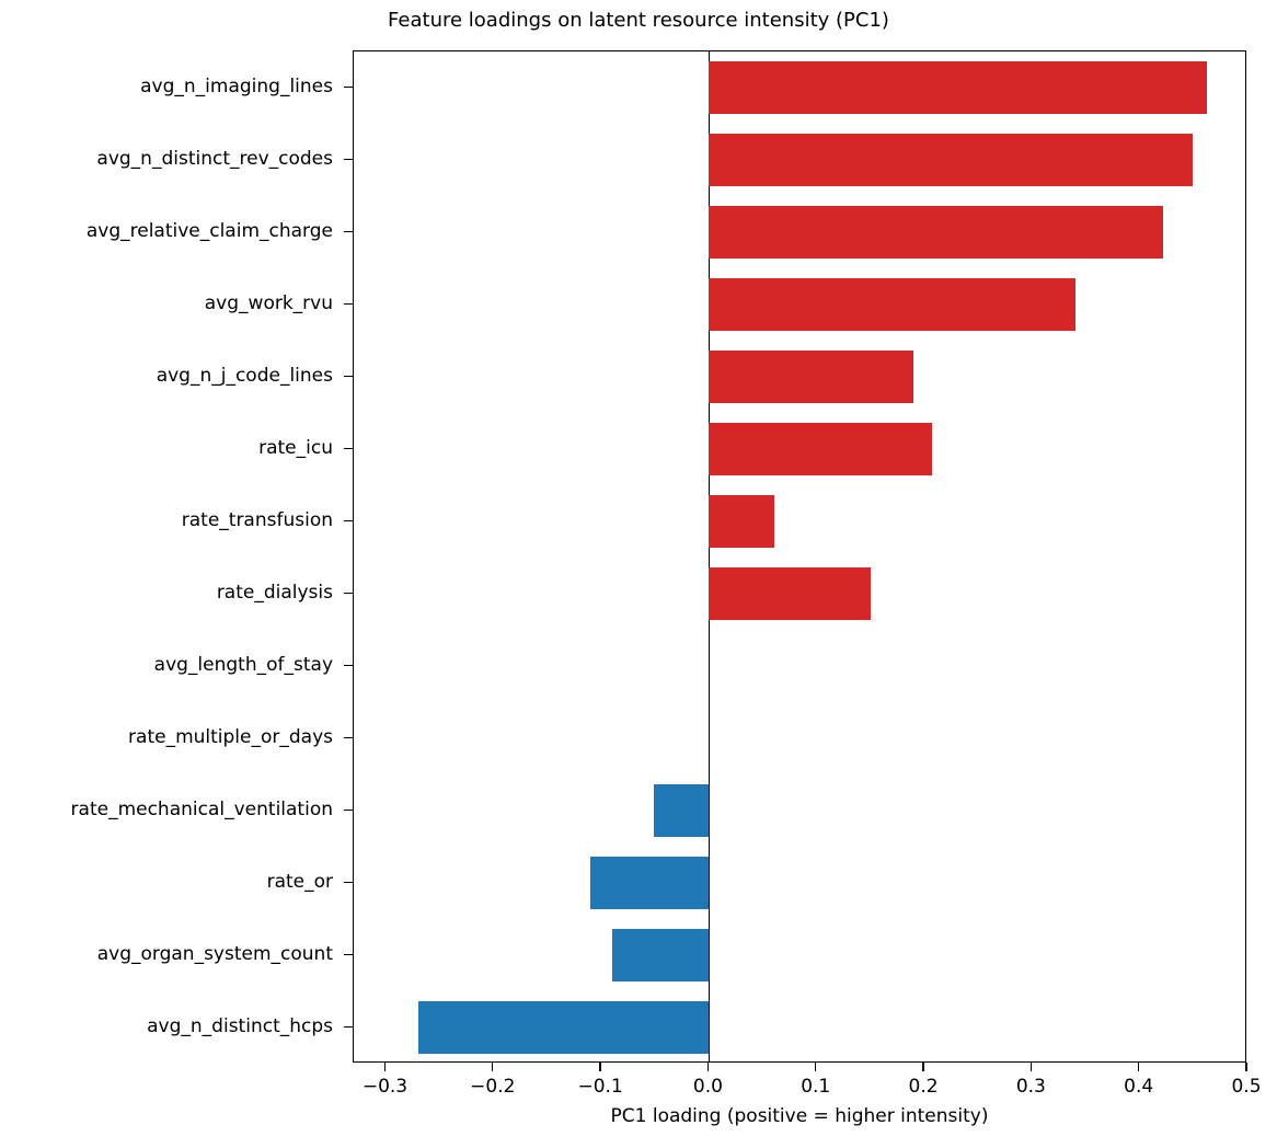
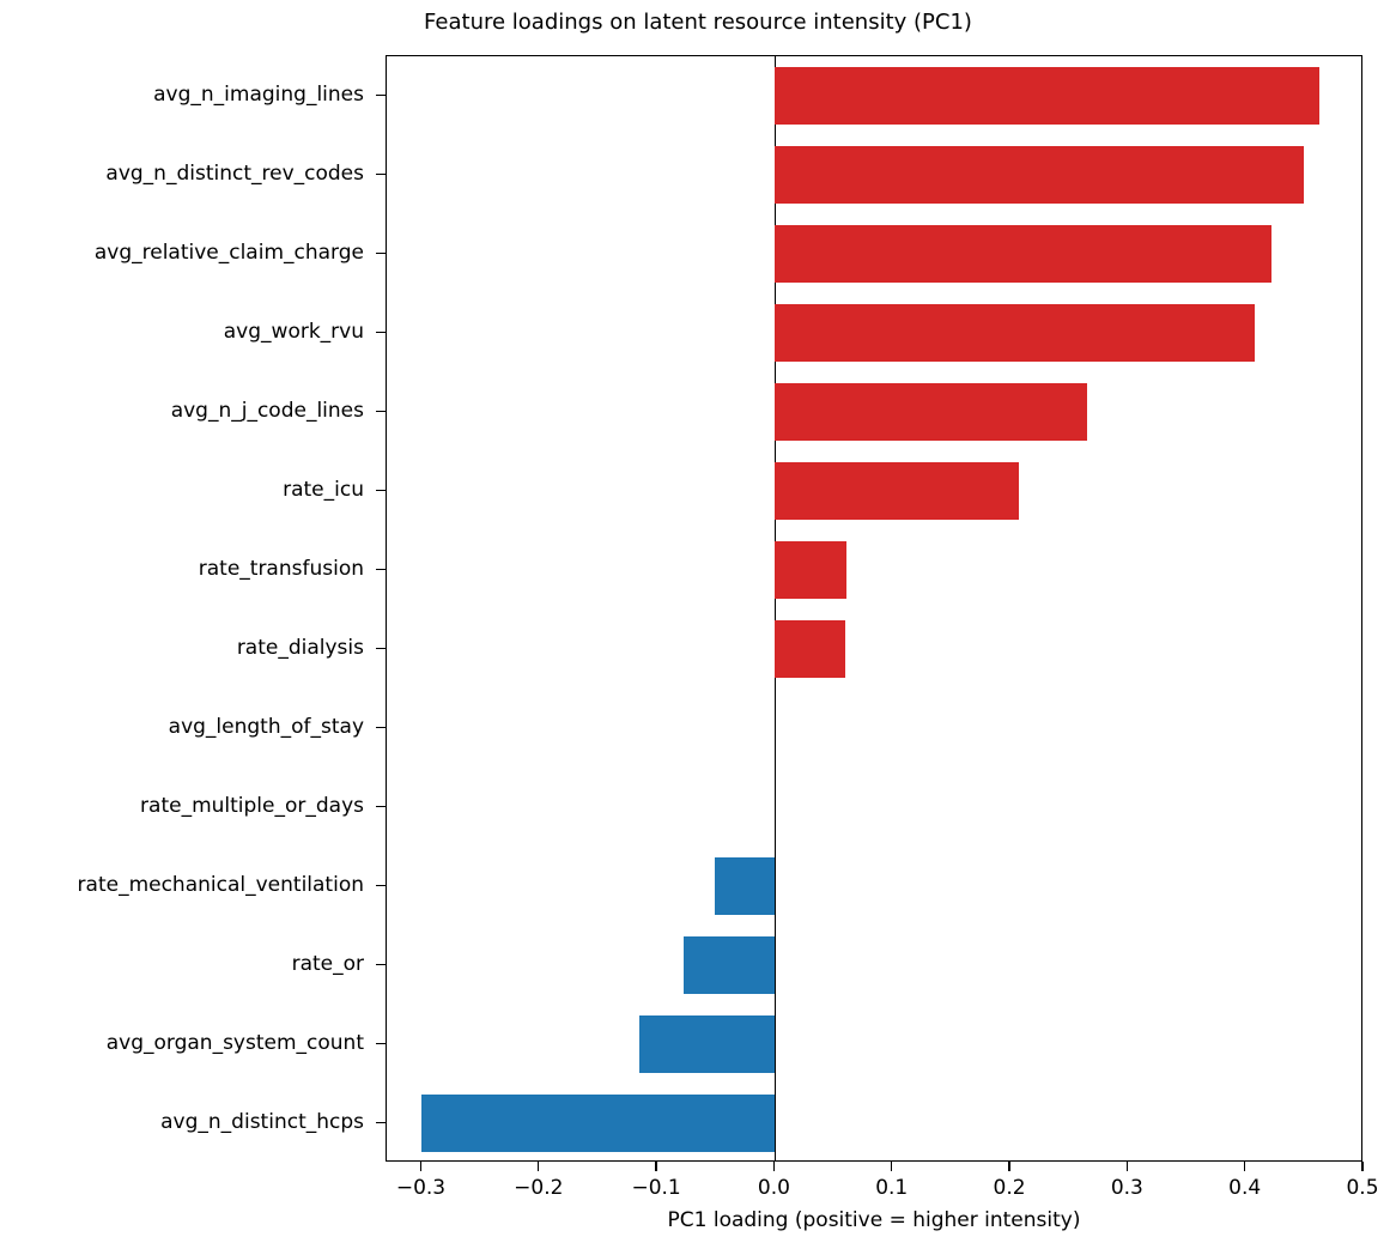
avg_work_rvu: 0.34 -> 0.41
avg_n_j_code_lines: 0.19 -> 0.27
rate_dialysis: 0.15 -> 0.06
rate_or: -0.11 -> -0.08
avg_organ_system_count: -0.09 -> -0.12
avg_n_distinct_hcps: -0.27 -> -0.30
